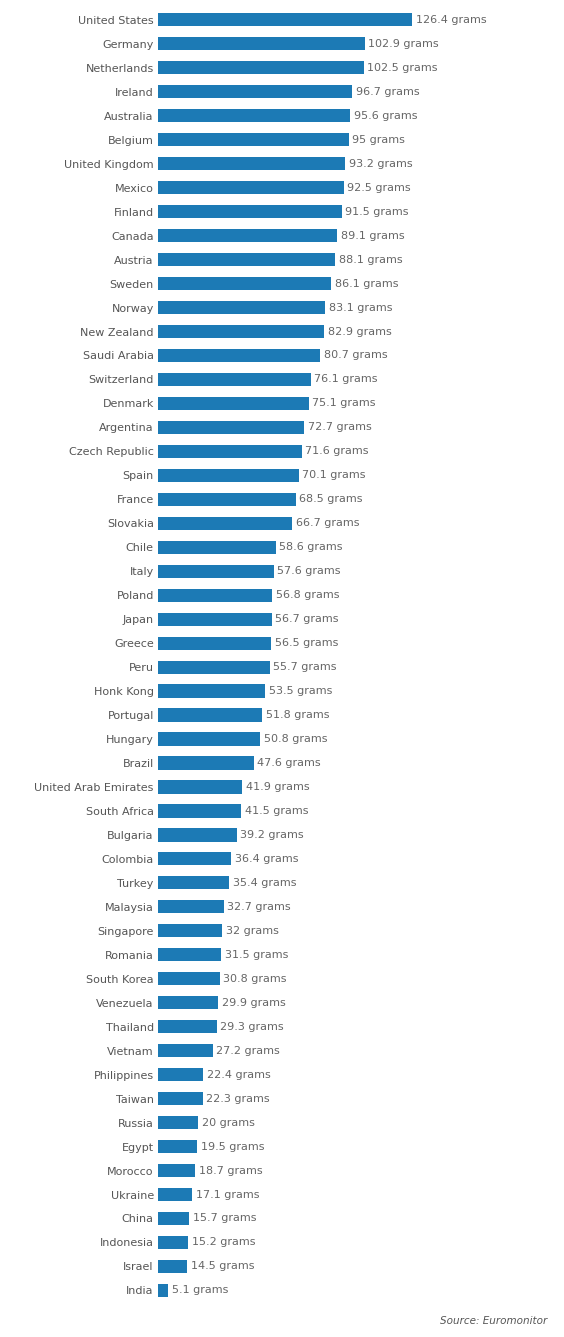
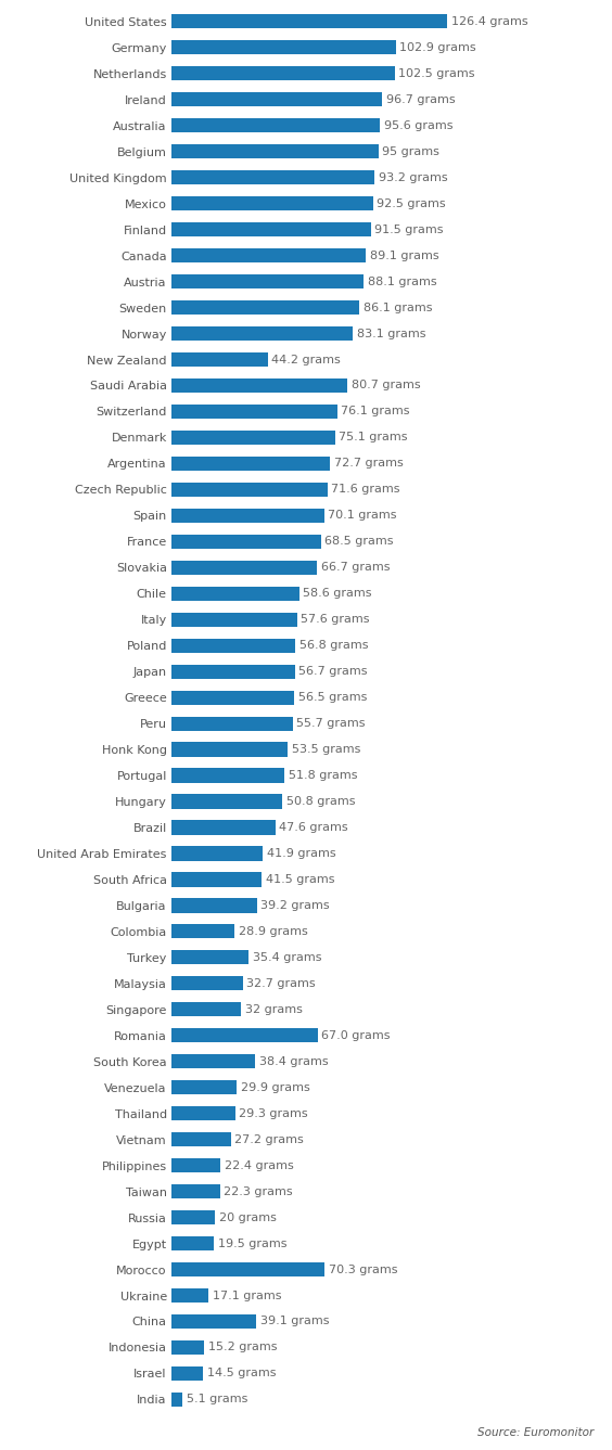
New Zealand: 82.9 -> 44.2
Colombia: 36.4 -> 28.9
Romania: 31.5 -> 67.0
South Korea: 30.8 -> 38.4
Morocco: 18.7 -> 70.3
China: 15.7 -> 39.1
